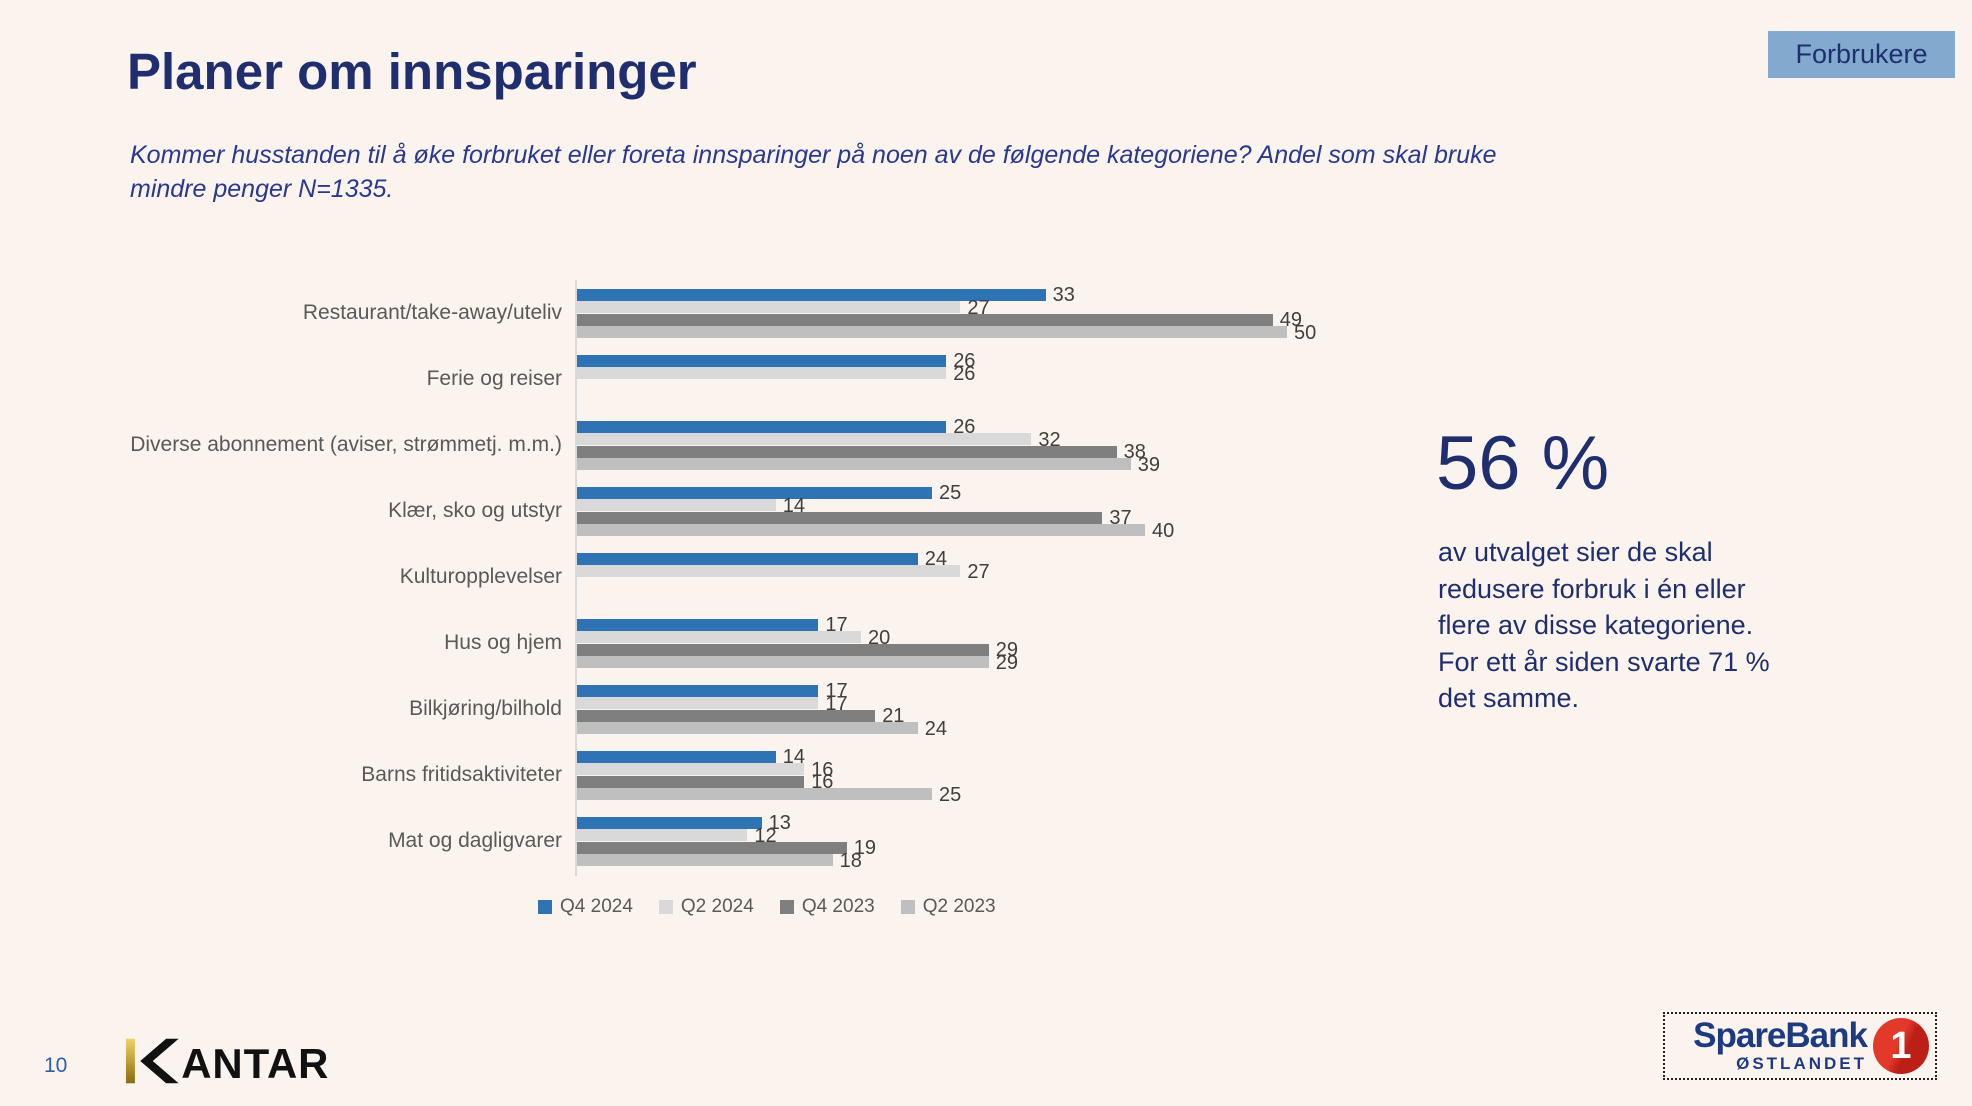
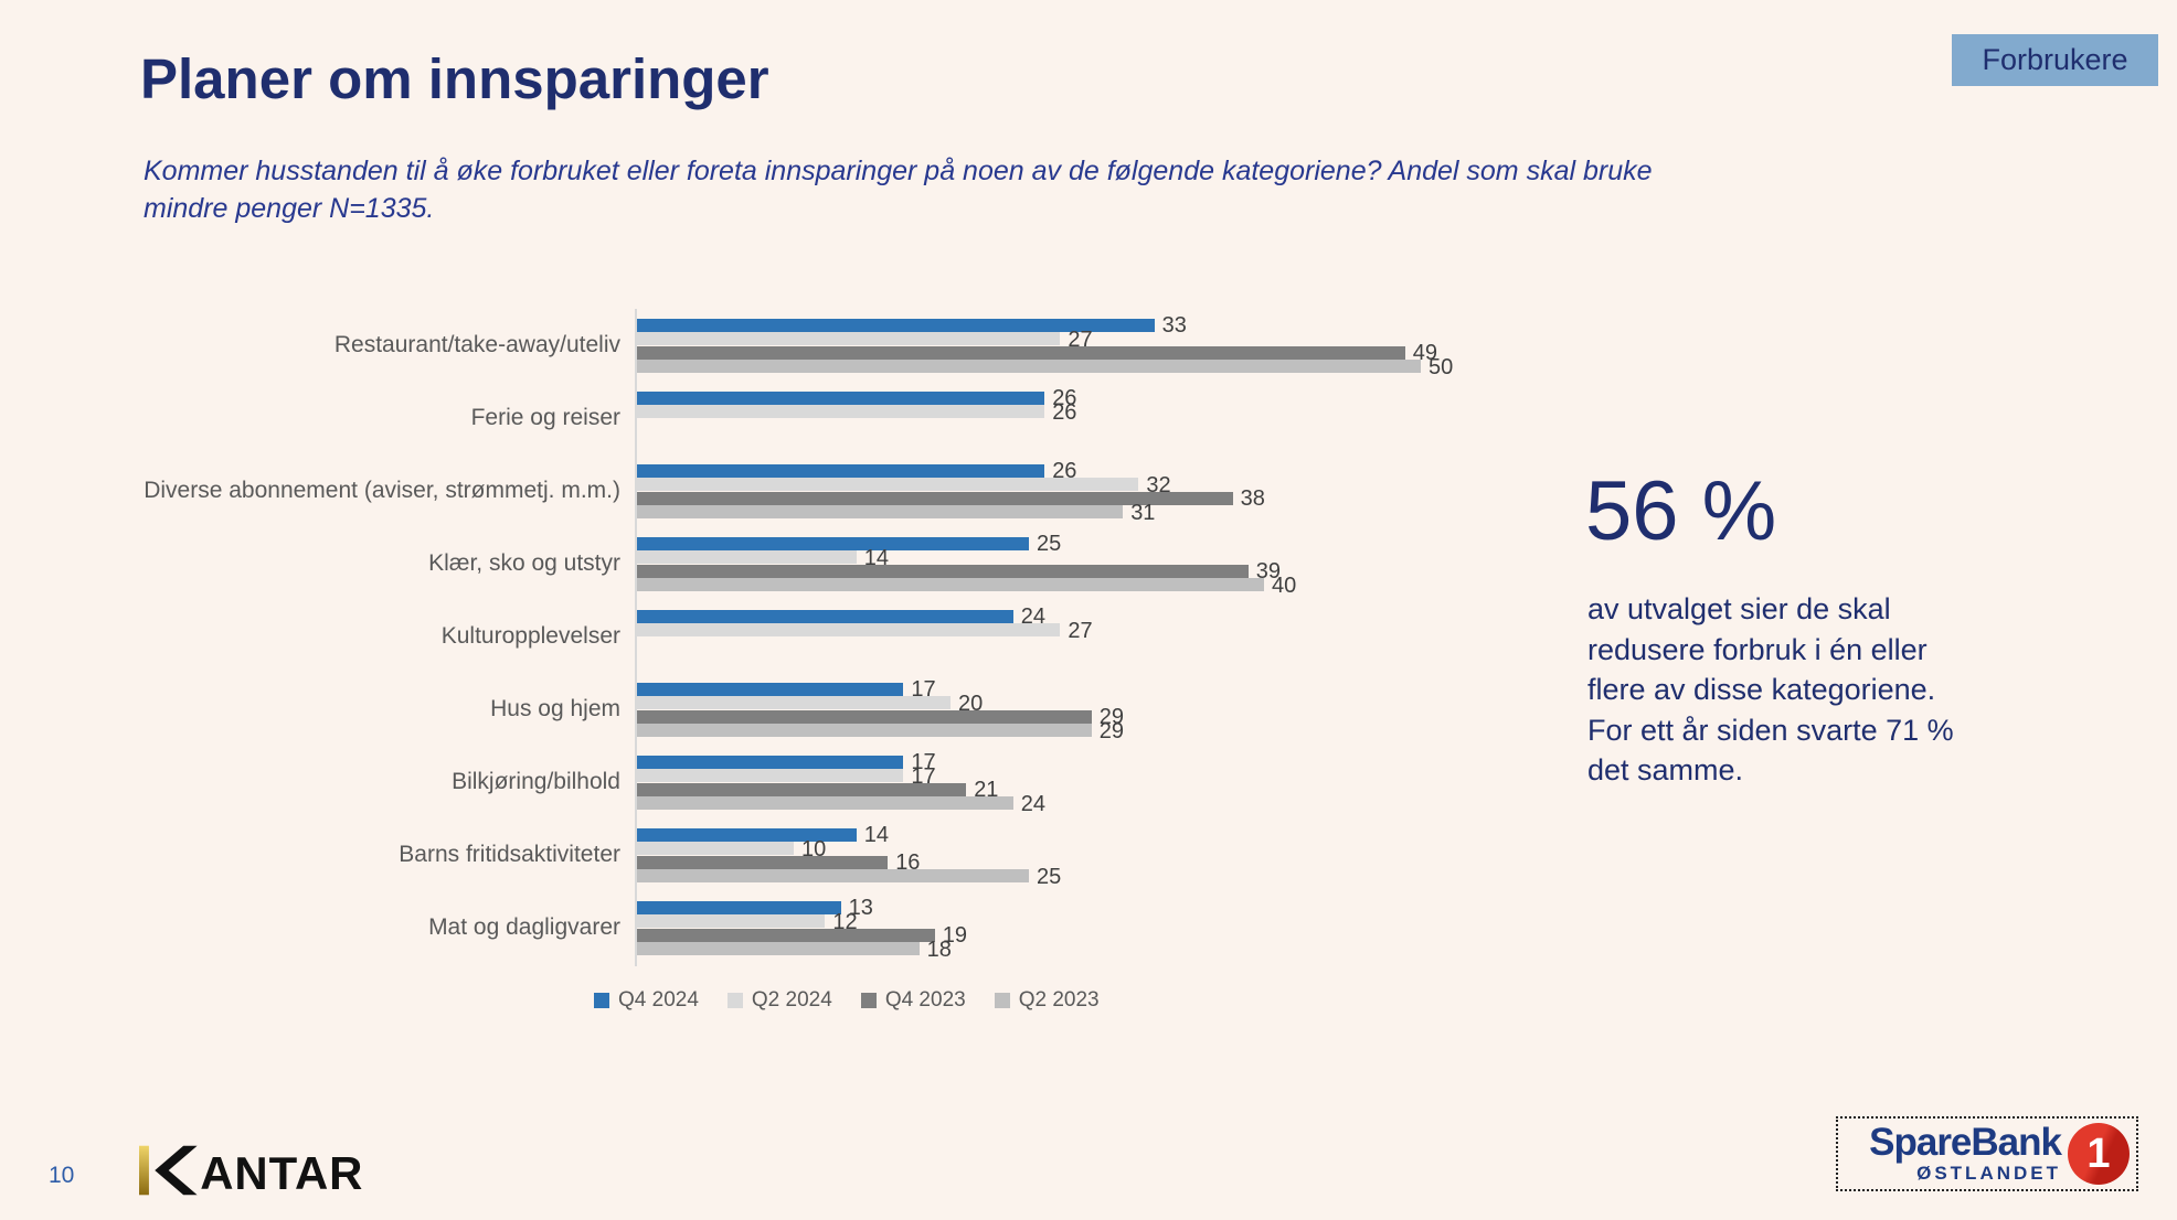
Q2 2023/Diverse abonnement (aviser, strømmetj. m.m.): 39 -> 31
Q4 2023/Klær, sko og utstyr: 37 -> 39
Q2 2024/Barns fritidsaktiviteter: 16 -> 10
